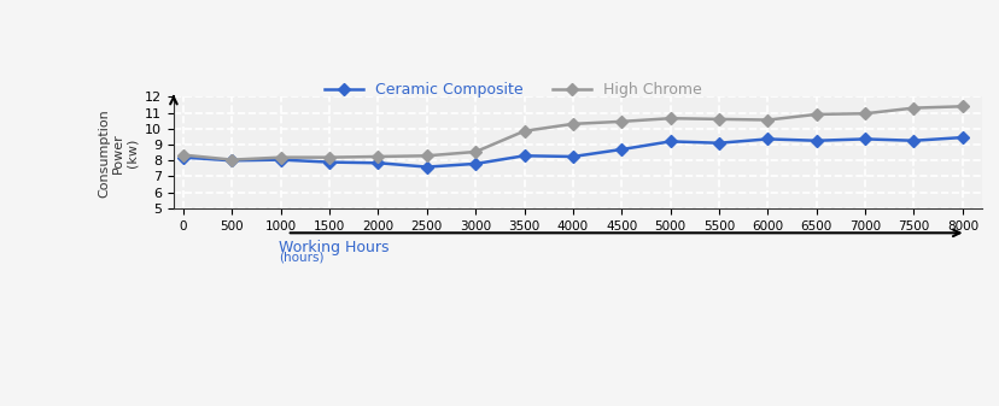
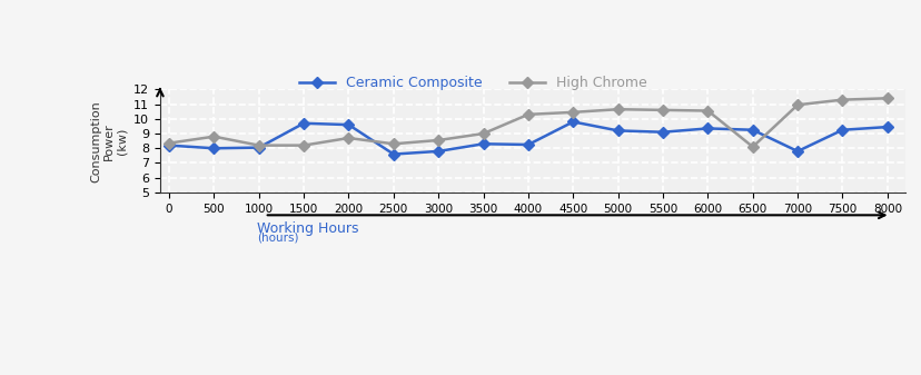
High Chrome/500: 8.1 -> 8.8
Ceramic Composite/1500: 7.9 -> 9.7
Ceramic Composite/2000: 7.8 -> 9.6
High Chrome/2000: 8.2 -> 8.7
High Chrome/3500: 9.8 -> 9.0
Ceramic Composite/4500: 8.7 -> 9.8
High Chrome/6500: 10.9 -> 8.1
Ceramic Composite/7000: 9.3 -> 7.8
